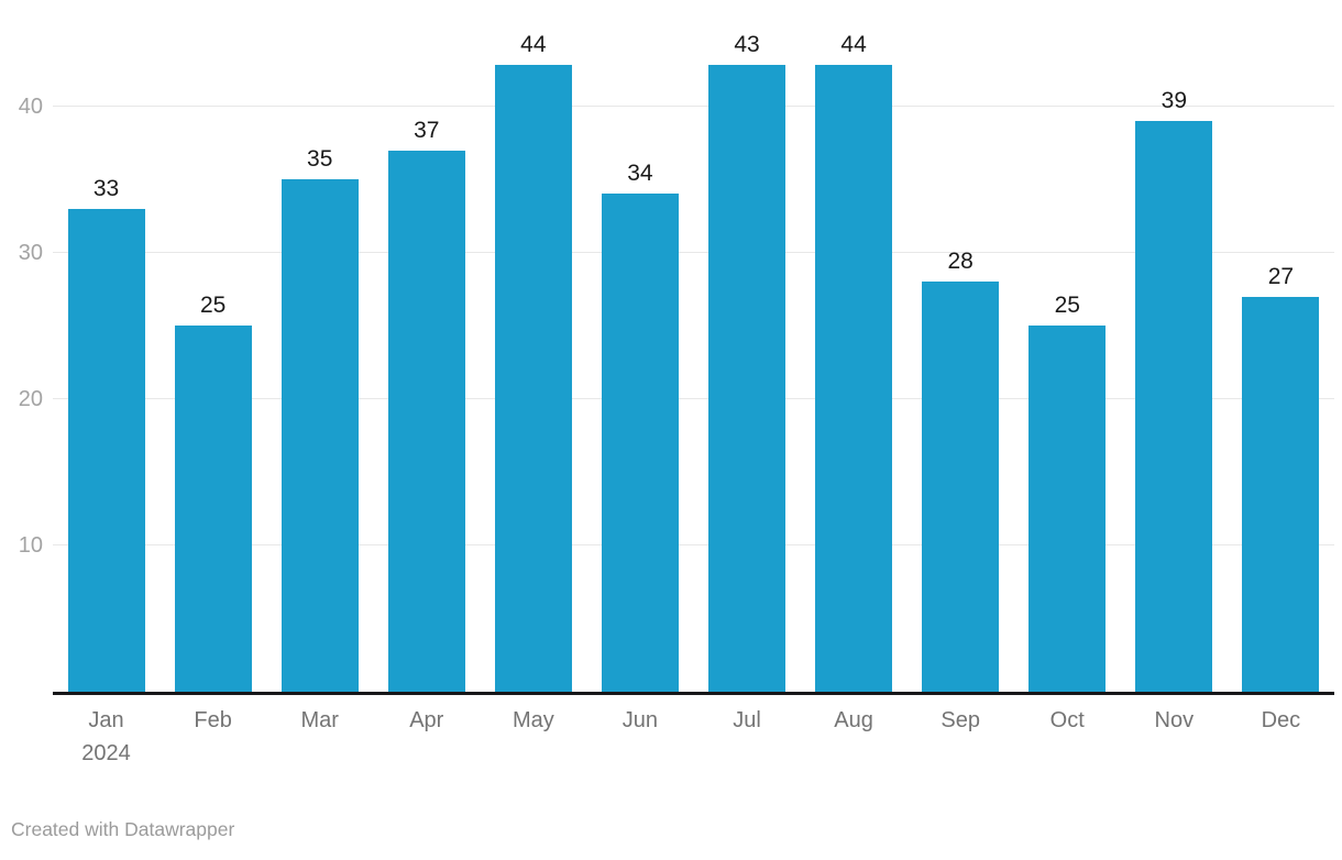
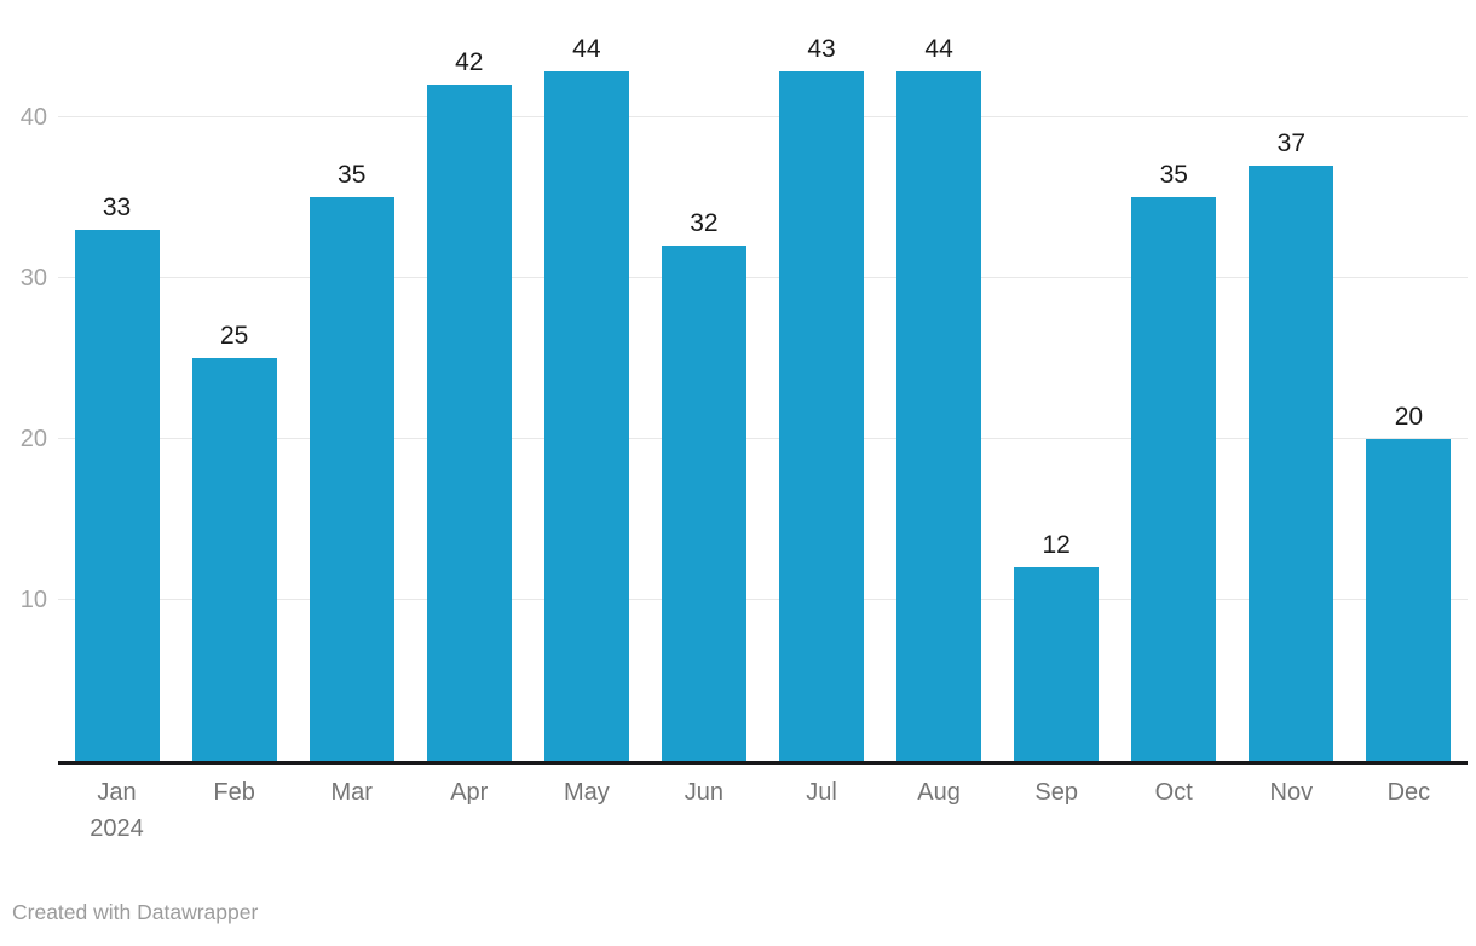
Apr: 37 -> 42
Jun: 34 -> 32
Sep: 28 -> 12
Oct: 25 -> 35
Nov: 39 -> 37
Dec: 27 -> 20
